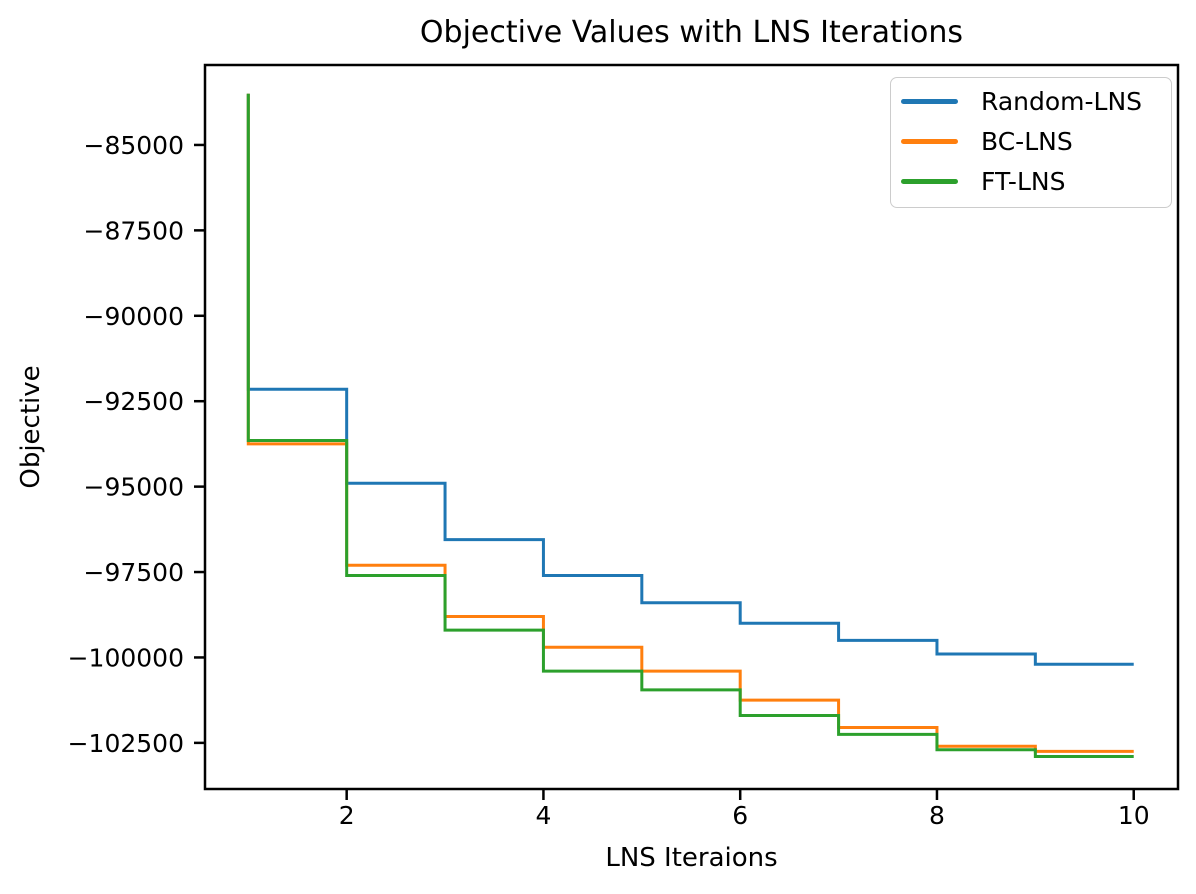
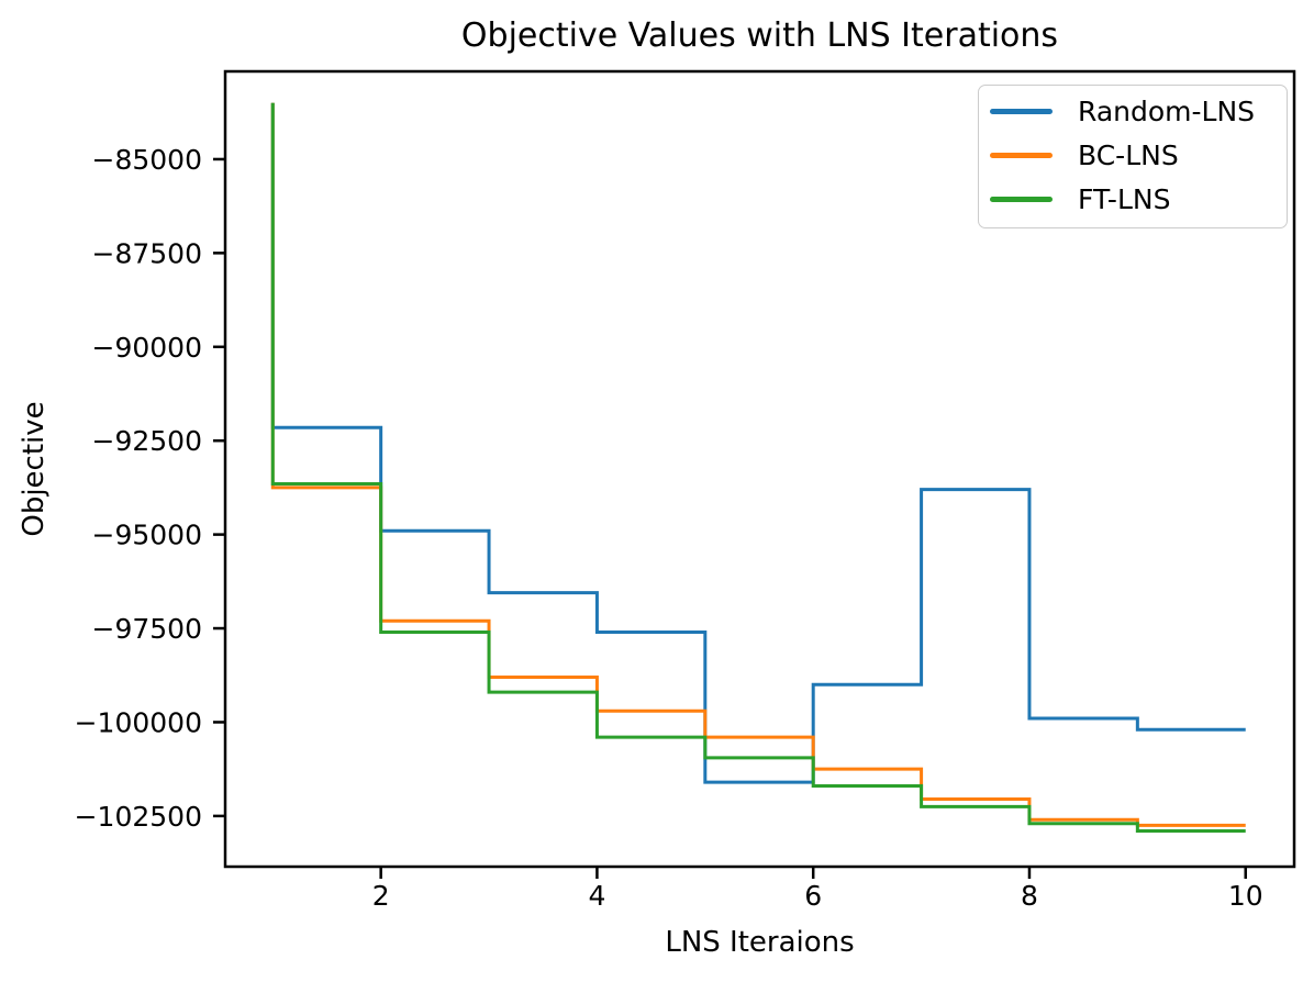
Random-LNS/6: -98400 -> -101600
Random-LNS/8: -99500 -> -93800
